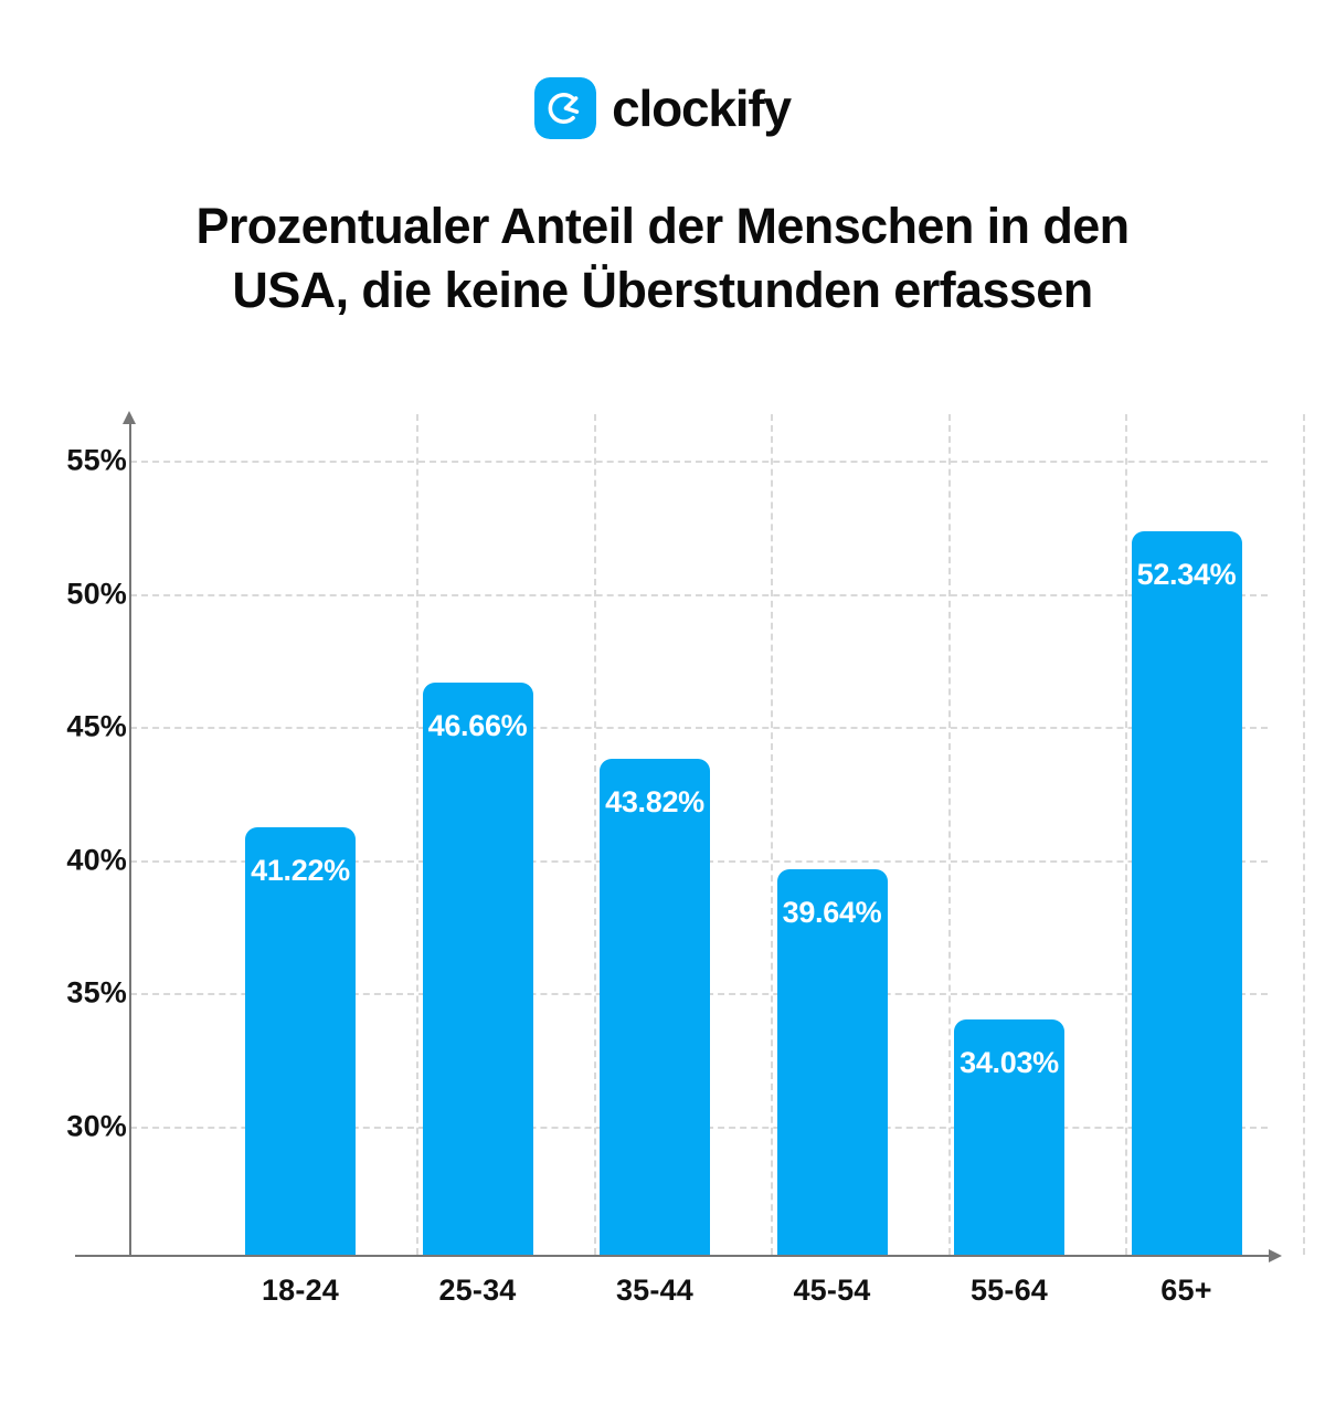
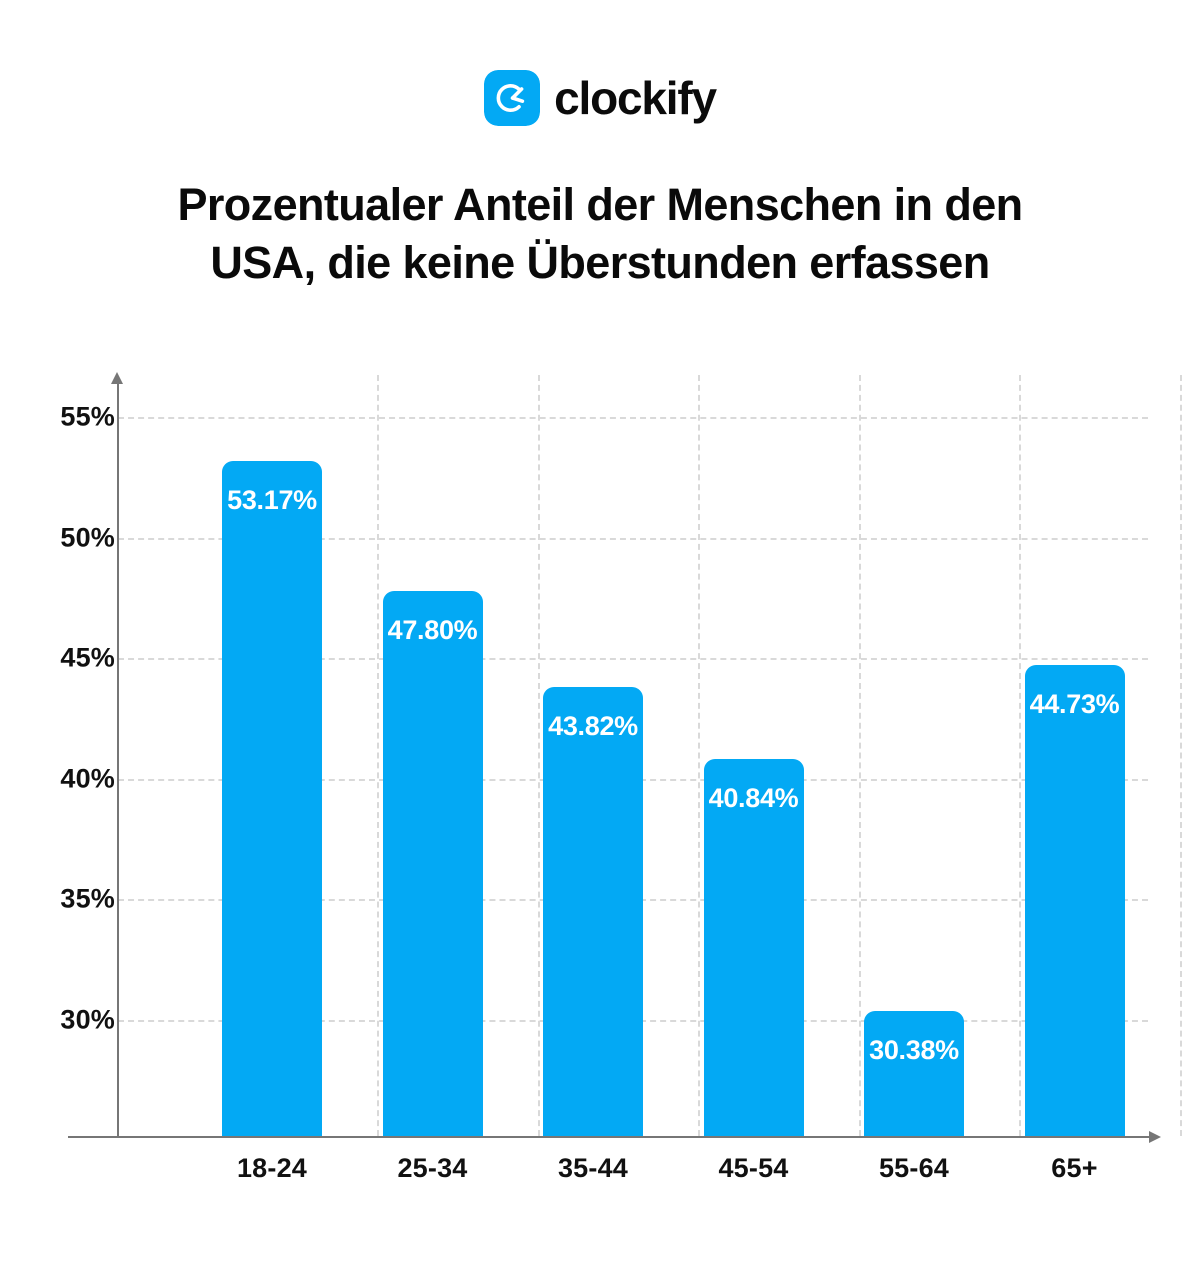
18-24: 41.22% -> 53.17%
25-34: 46.66% -> 47.80%
45-54: 39.64% -> 40.84%
55-64: 34.03% -> 30.38%
65+: 52.34% -> 44.73%
